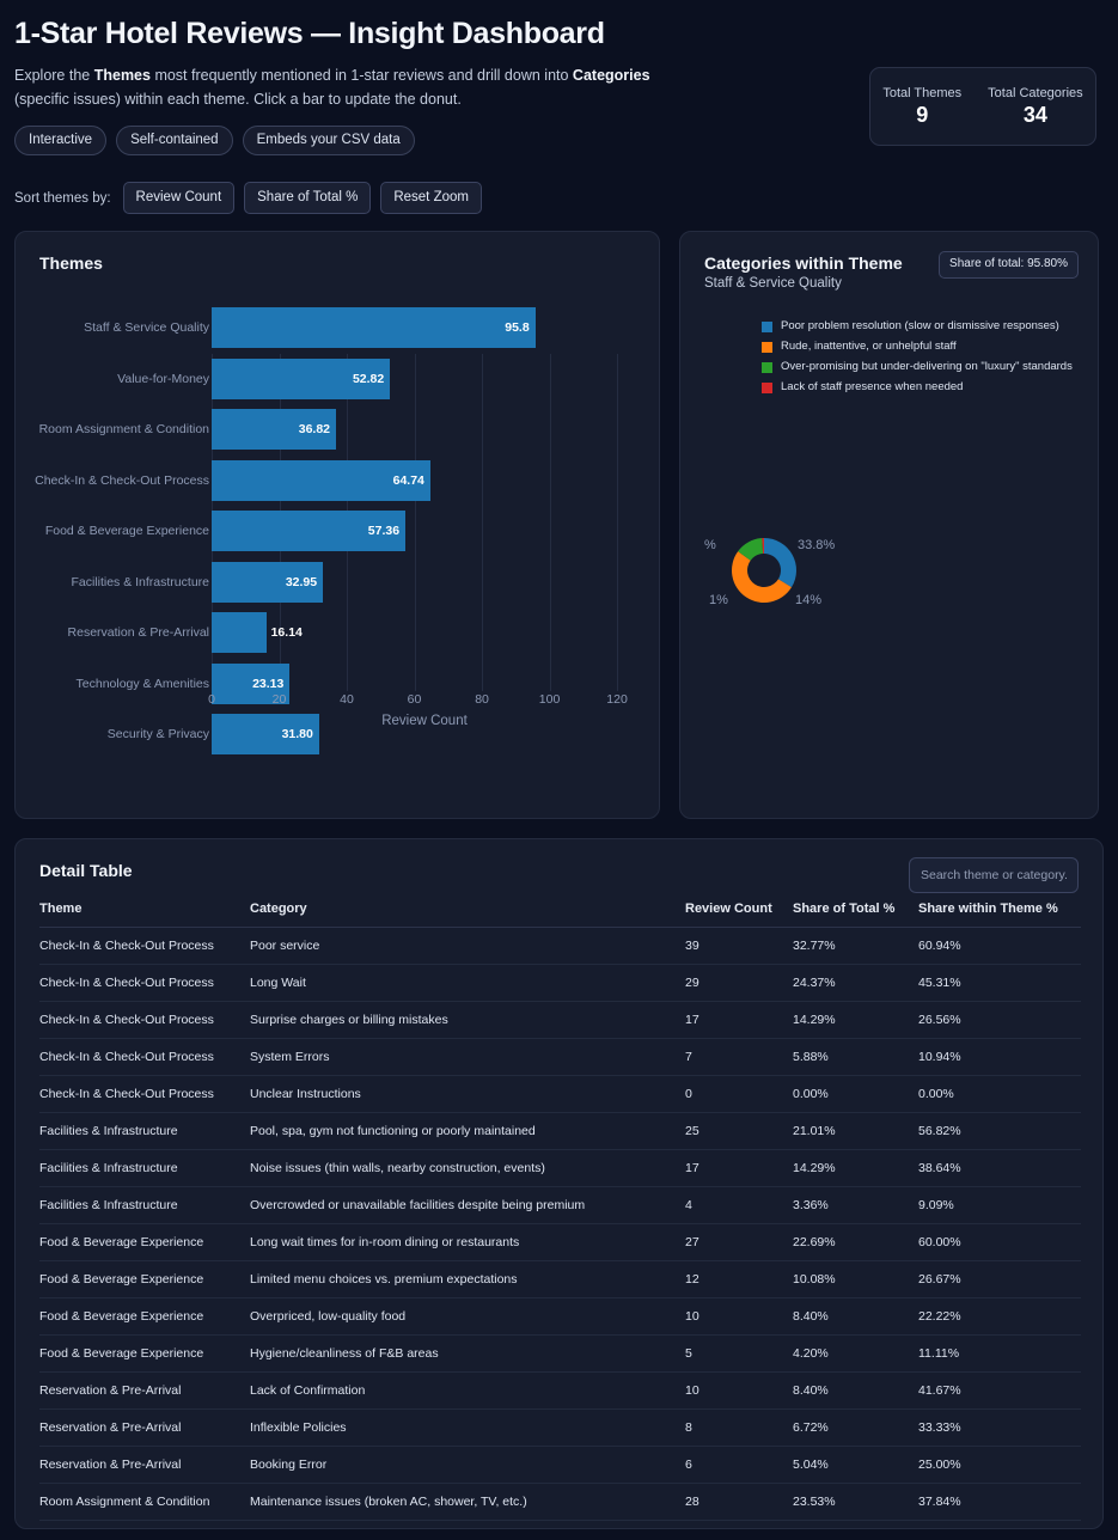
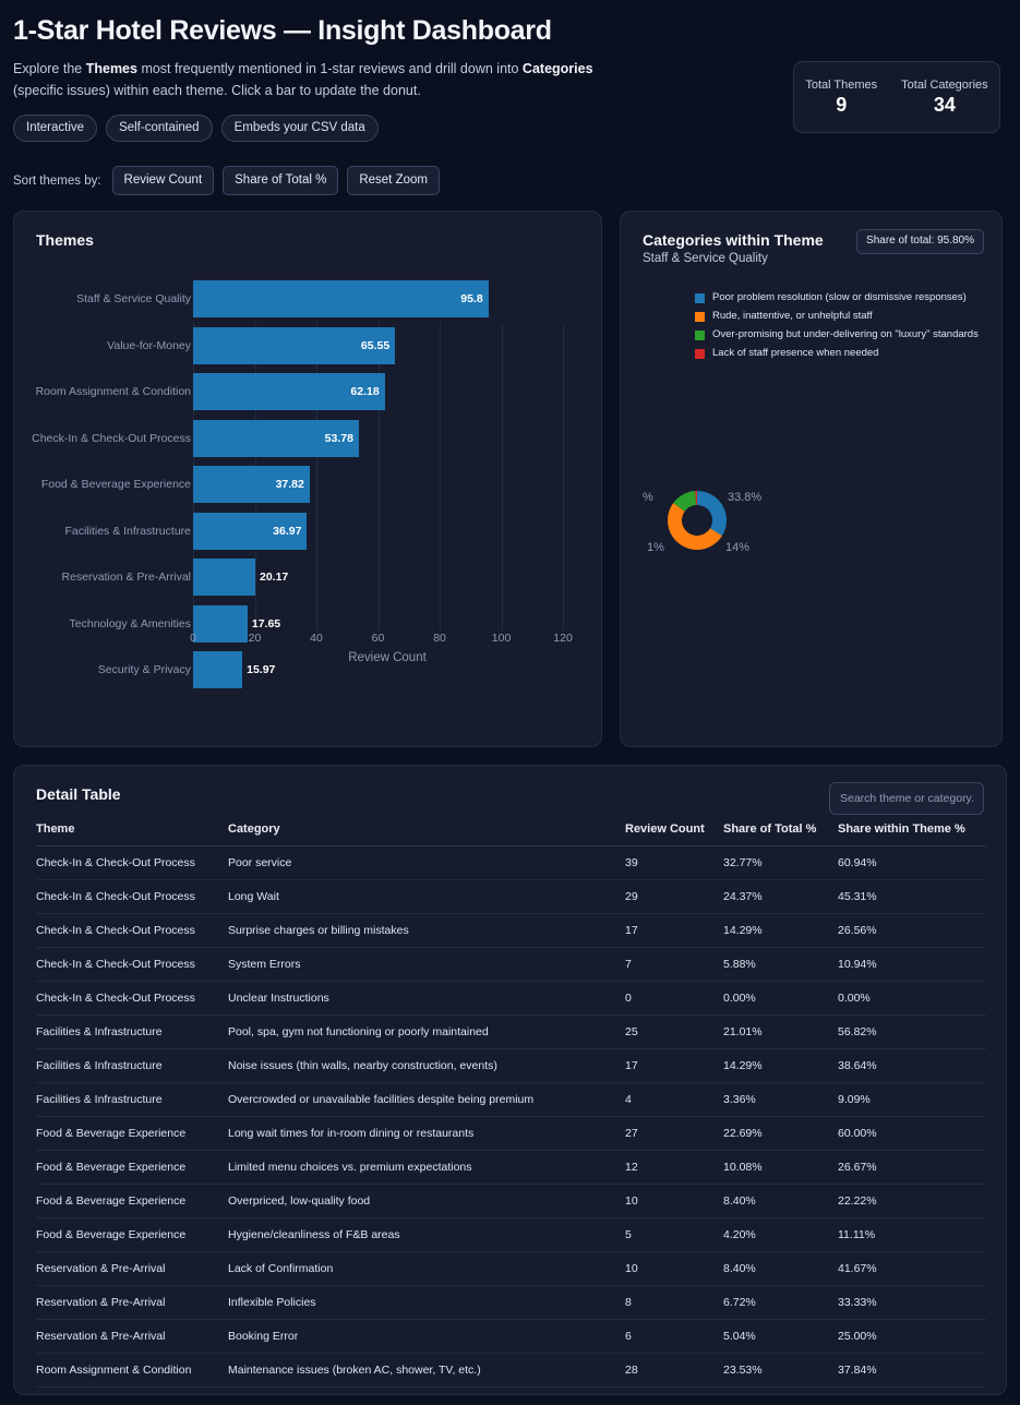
Themes/Value-for-Money: 52.82 -> 65.55
Themes/Room Assignment & Condition: 36.82 -> 62.18
Themes/Check-In & Check-Out Process: 64.74 -> 53.78
Themes/Food & Beverage Experience: 57.36 -> 37.82
Themes/Facilities & Infrastructure: 32.95 -> 36.97
Themes/Reservation & Pre-Arrival: 16.14 -> 20.17
Themes/Technology & Amenities: 23.13 -> 17.65
Themes/Security & Privacy: 31.80 -> 15.97
